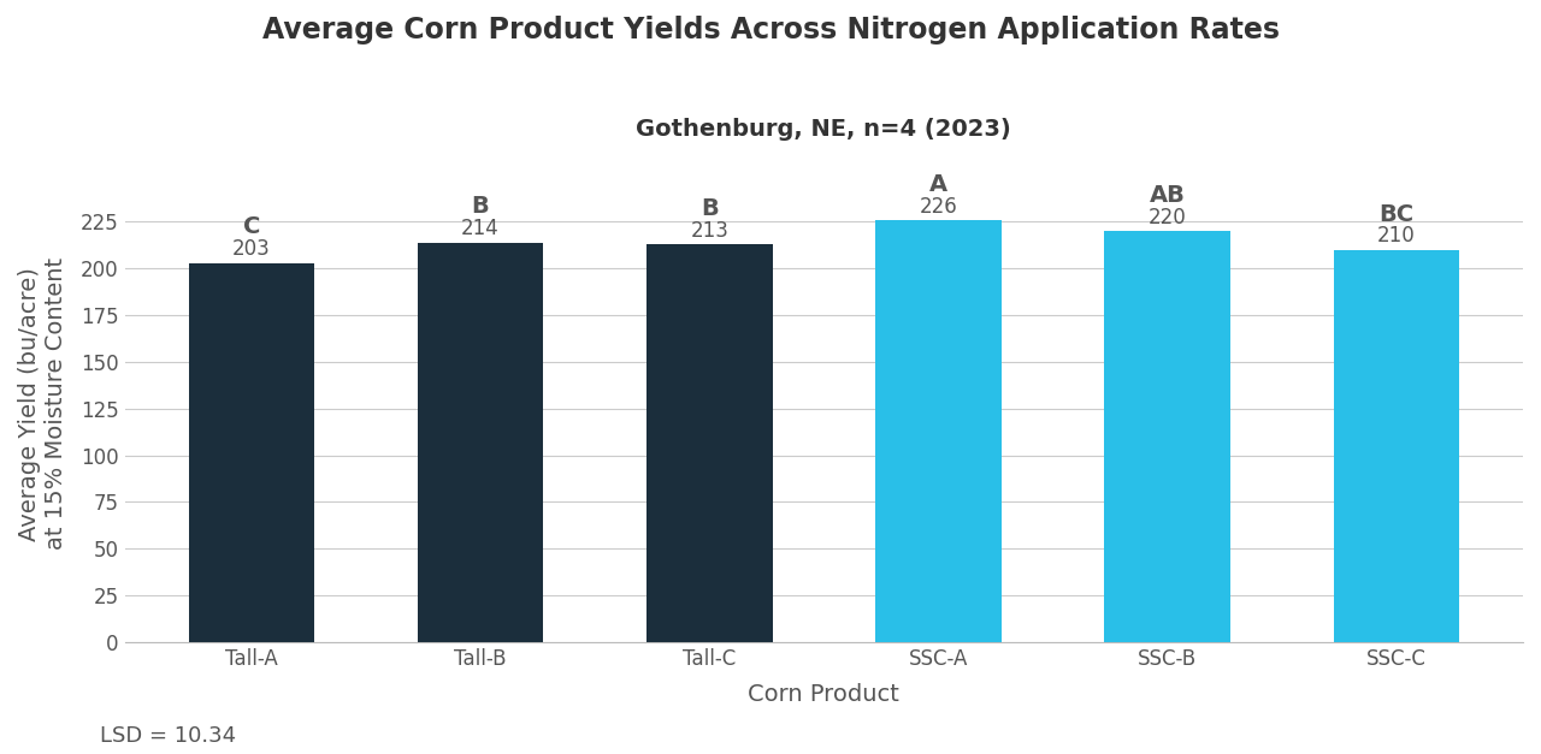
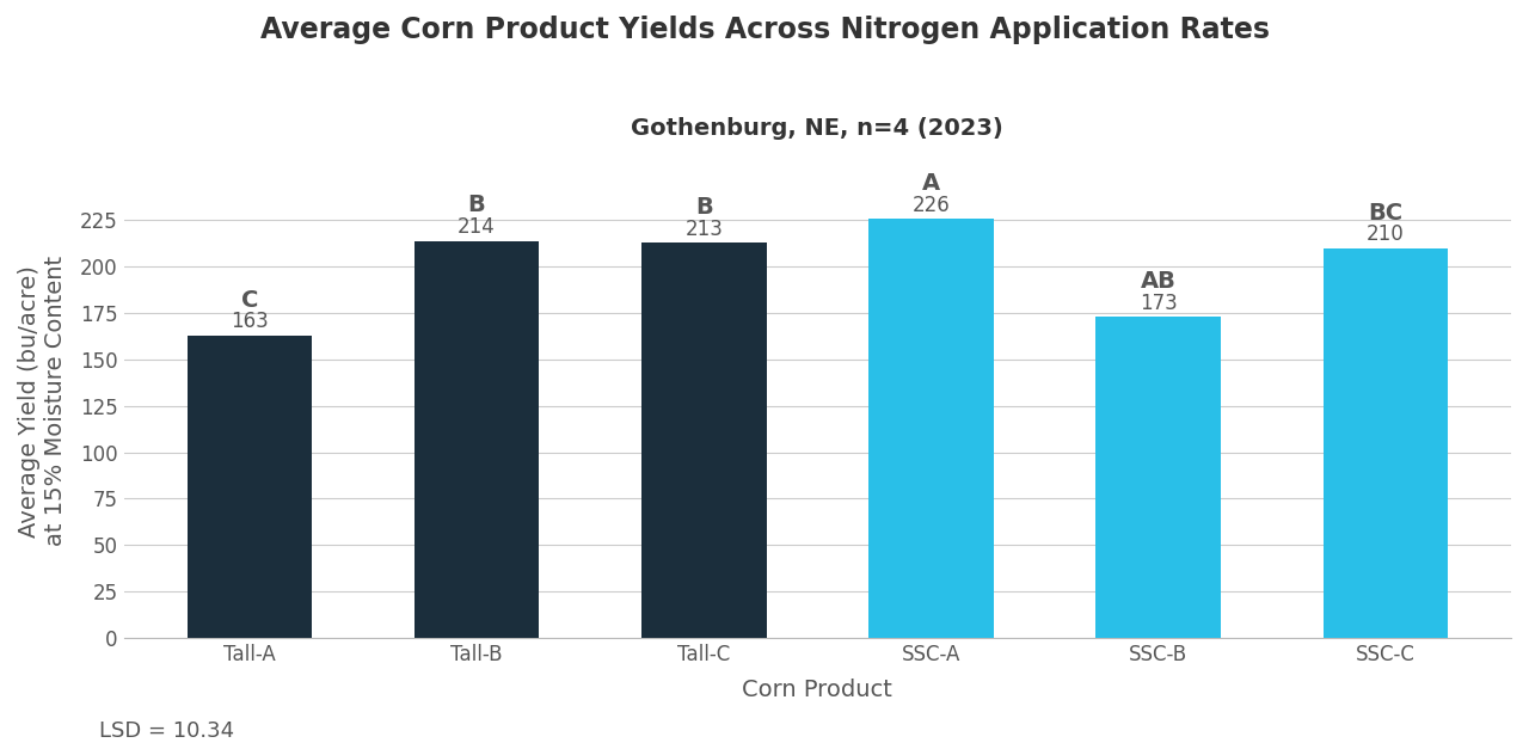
Tall-A: 203 -> 163
SSC-B: 220 -> 173
